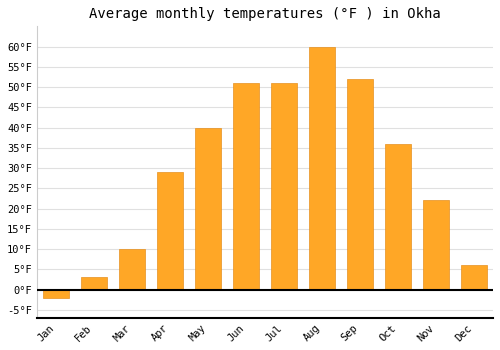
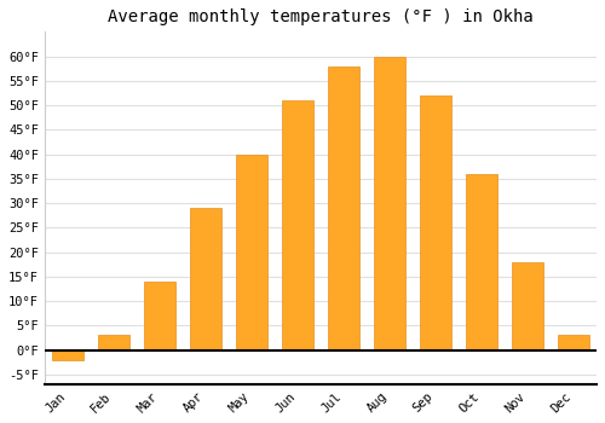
Mar: 10°F -> 14°F
Jul: 51°F -> 58°F
Nov: 22°F -> 18°F
Dec: 6°F -> 3°F
